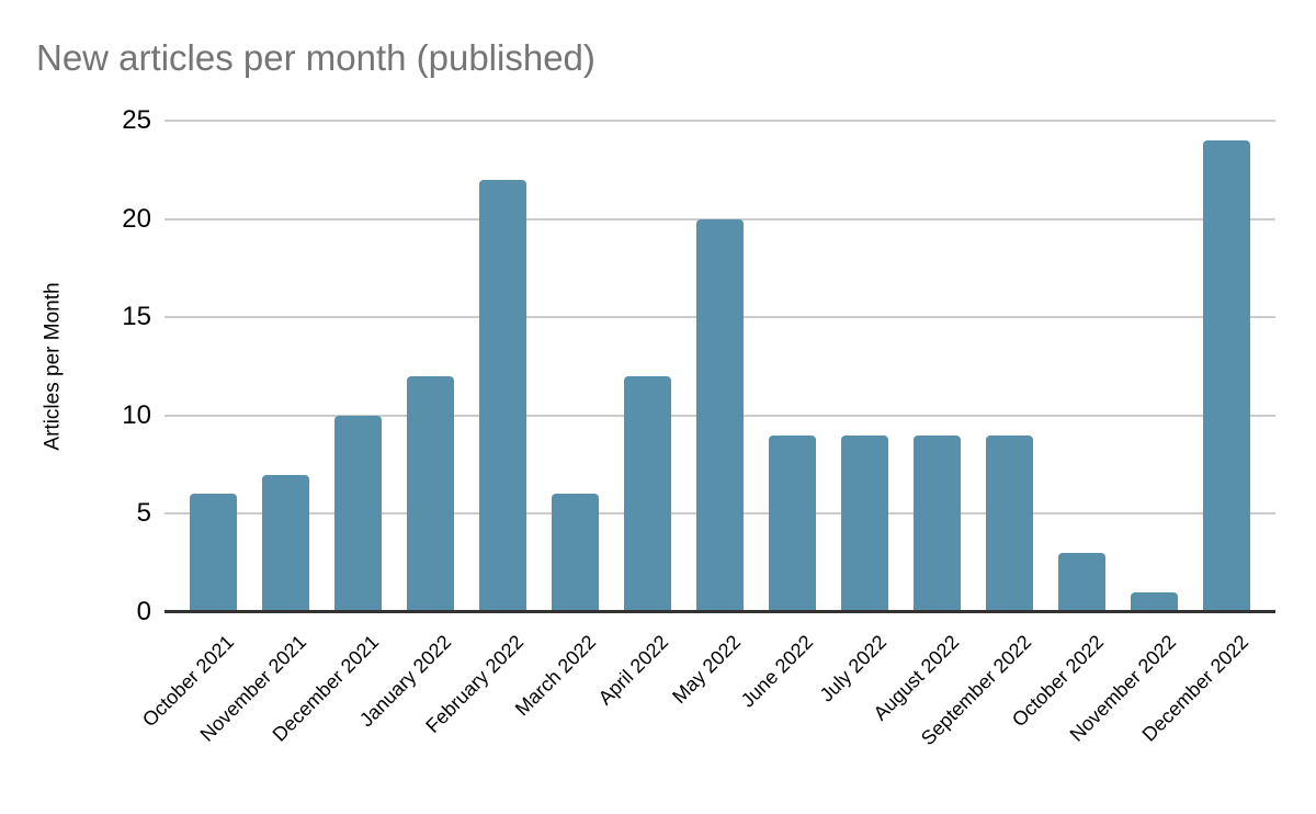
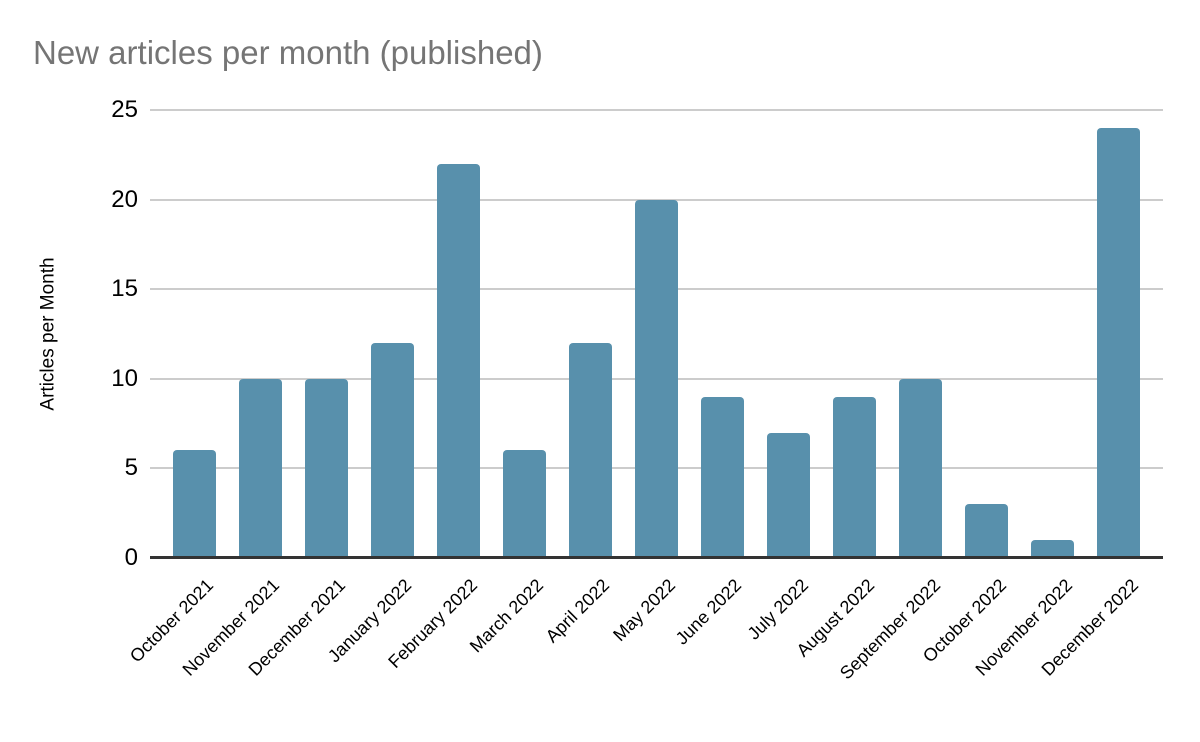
November 2021: 7 -> 10
July 2022: 9 -> 7
September 2022: 9 -> 10
